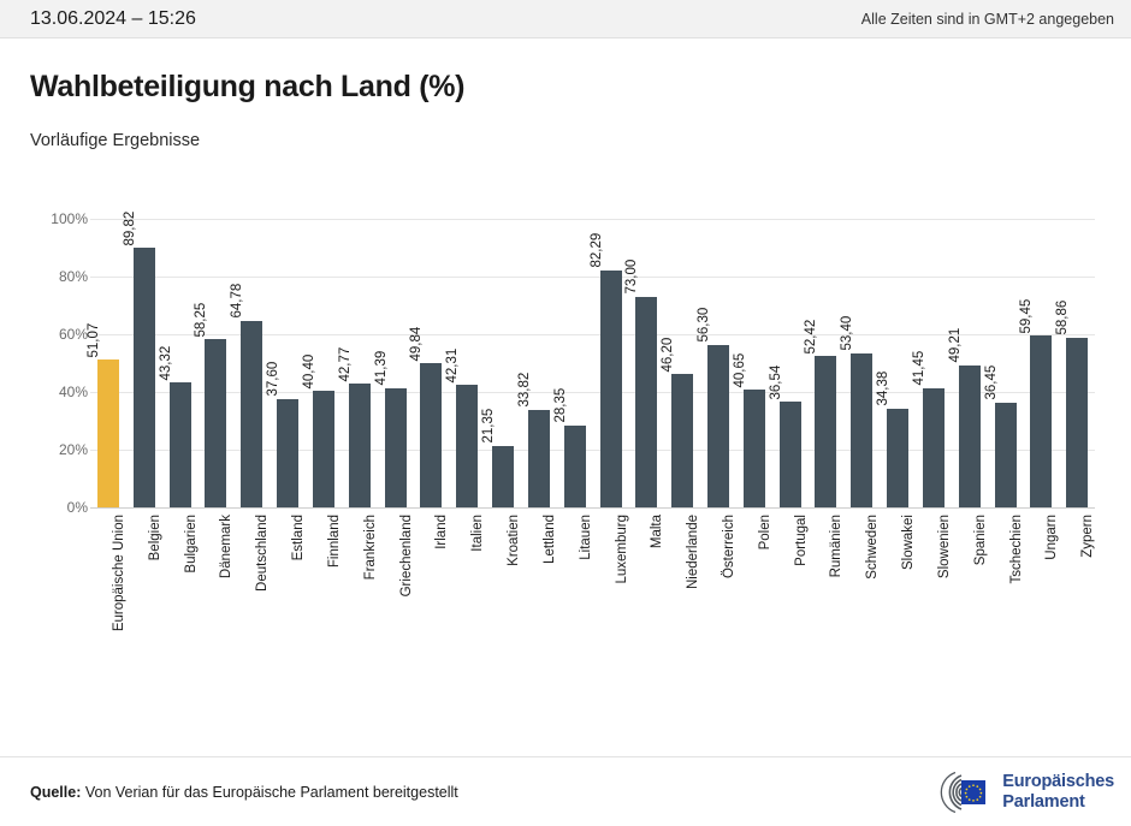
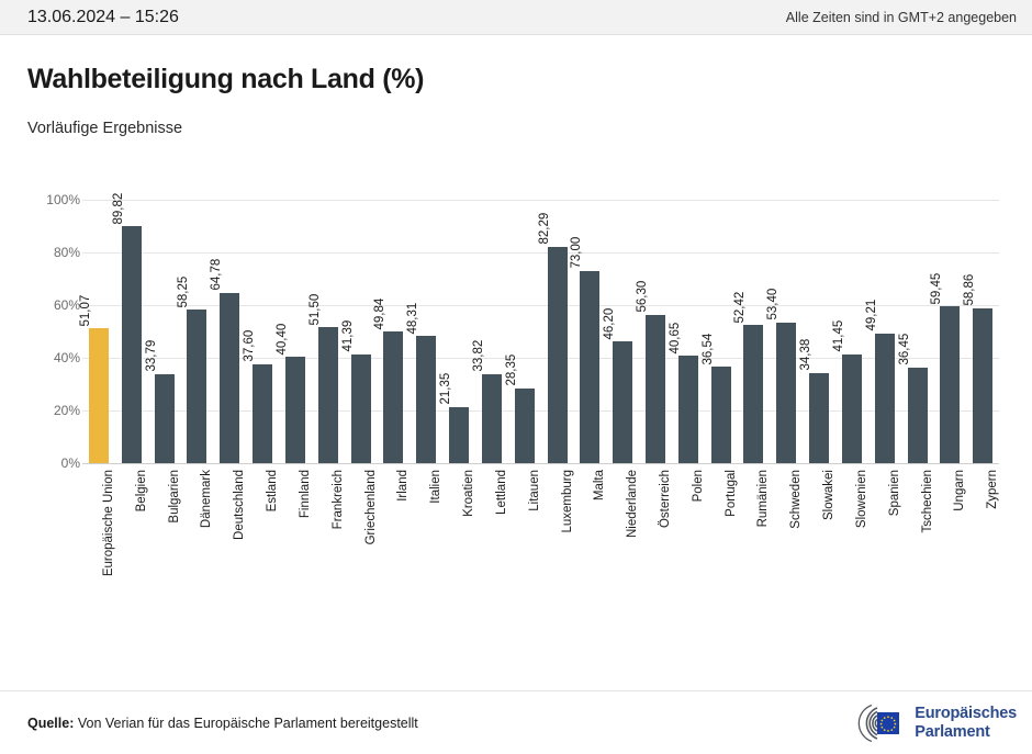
Bulgarien: 43,32 -> 33,79
Frankreich: 42,77 -> 51,50
Italien: 42,31 -> 48,31
